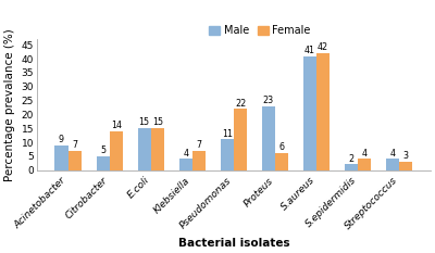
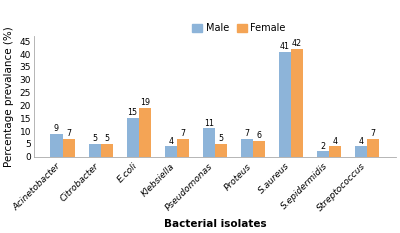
Female/Citrobacter: 14 -> 5
Female/E.coli: 15 -> 19
Female/Pseudomonas: 22 -> 5
Male/Proteus: 23 -> 7
Female/Streptococcus: 3 -> 7
